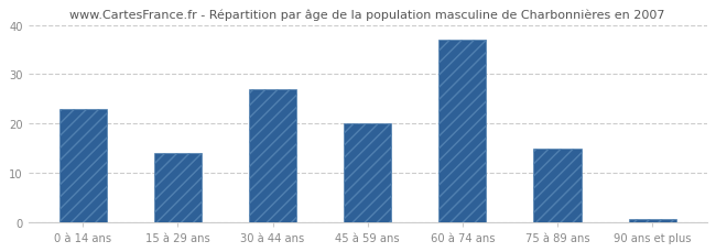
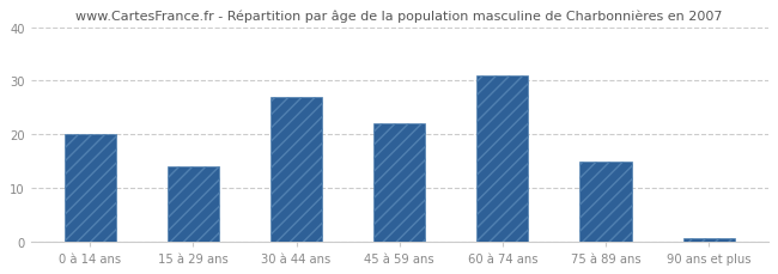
0 à 14 ans: 23.0 -> 20.0
45 à 59 ans: 20.0 -> 22.0
60 à 74 ans: 37.0 -> 31.0
